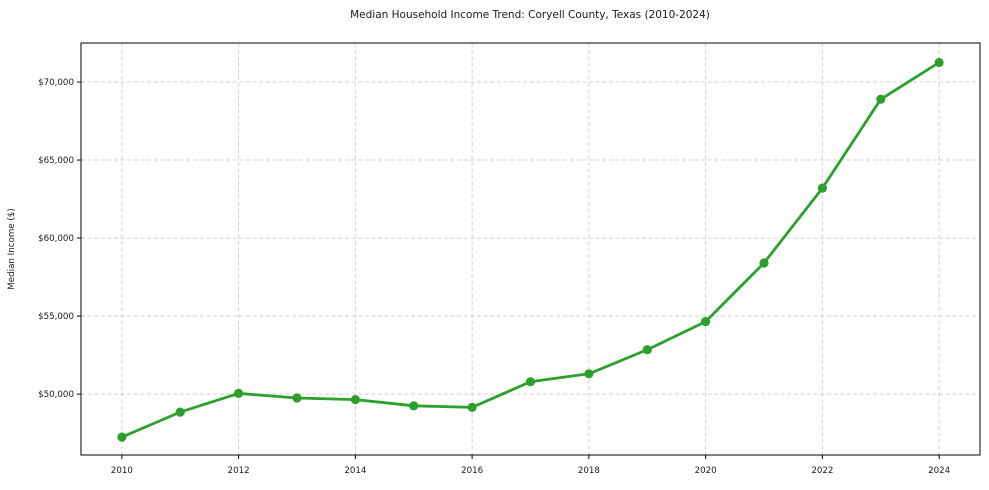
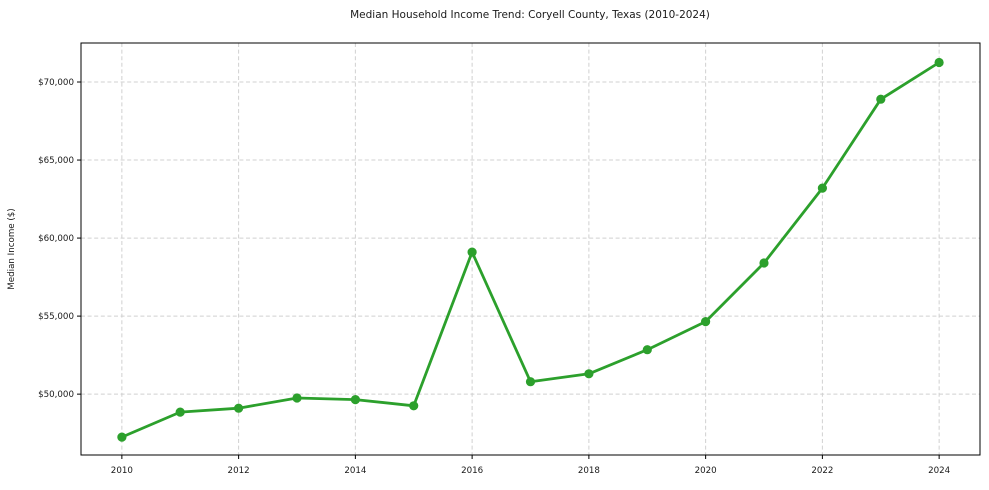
2012: $50000 -> $49100
2016: $49200 -> $59100
